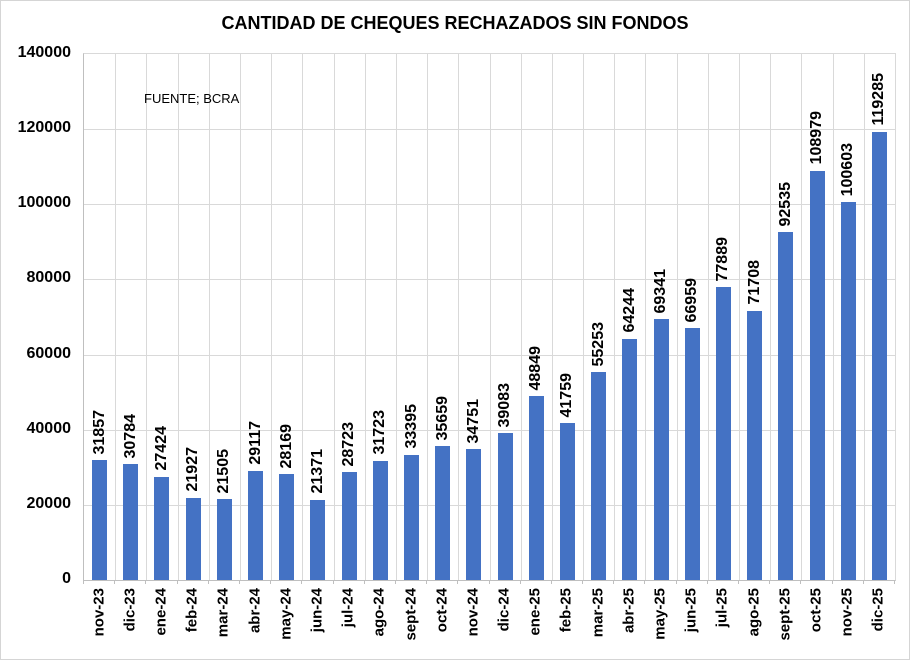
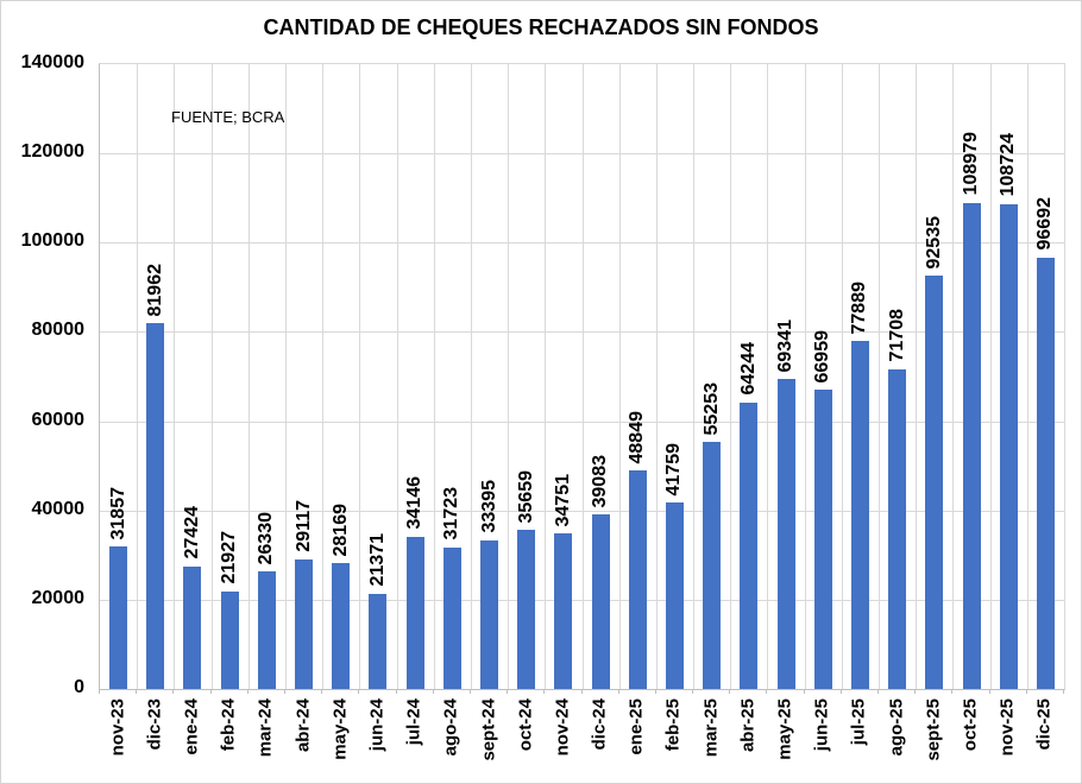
dic-23: 30784 -> 81962
mar-24: 21505 -> 26330
jul-24: 28723 -> 34146
nov-25: 100603 -> 108724
dic-25: 119285 -> 96692
